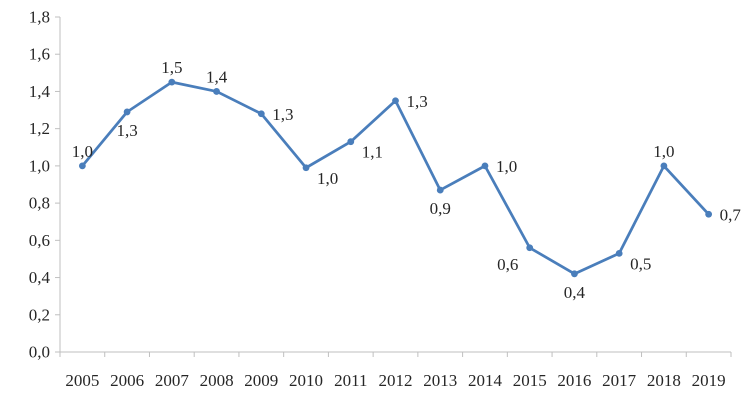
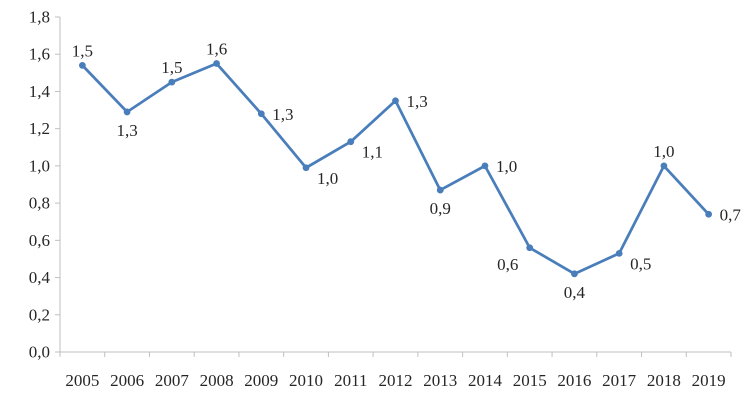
2005: 1,0 -> 1,5
2008: 1,4 -> 1,6
